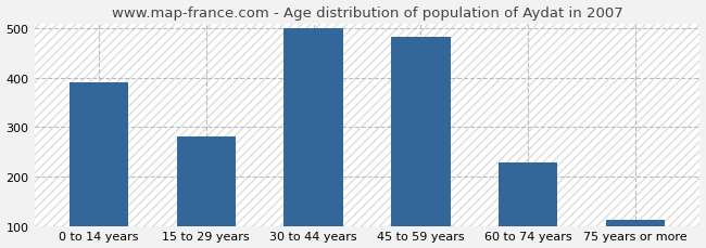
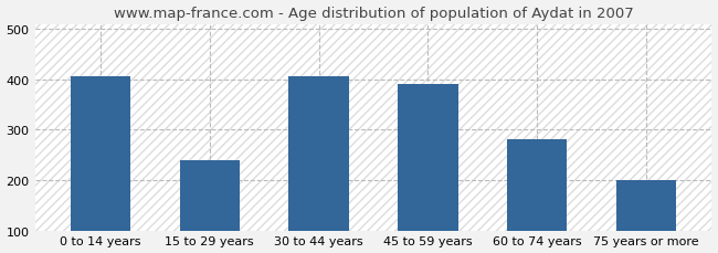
0 to 14 years: 390 -> 405
15 to 29 years: 280 -> 240
30 to 44 years: 500 -> 405
45 to 59 years: 483 -> 390
60 to 74 years: 228 -> 280
75 years or more: 112 -> 200
